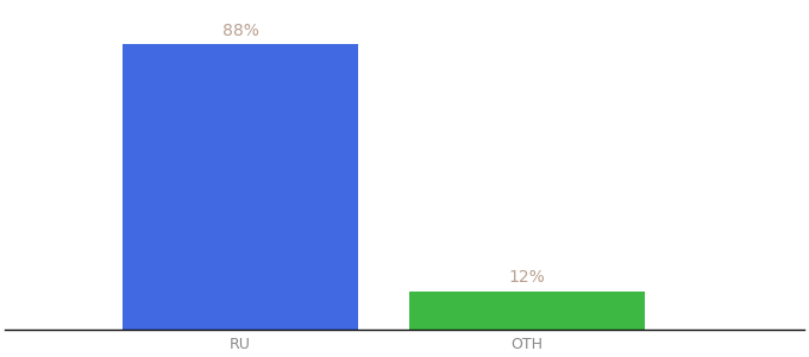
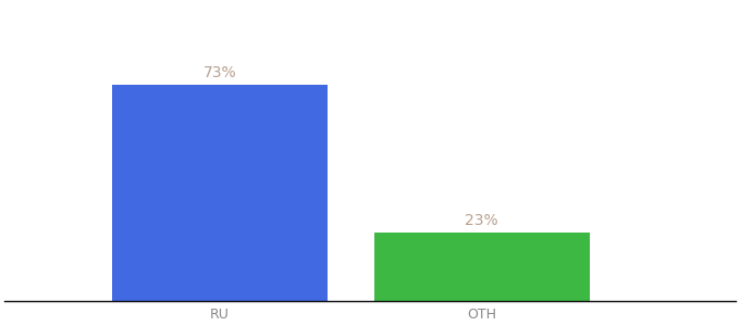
RU: 88% -> 73%
OTH: 12% -> 23%
